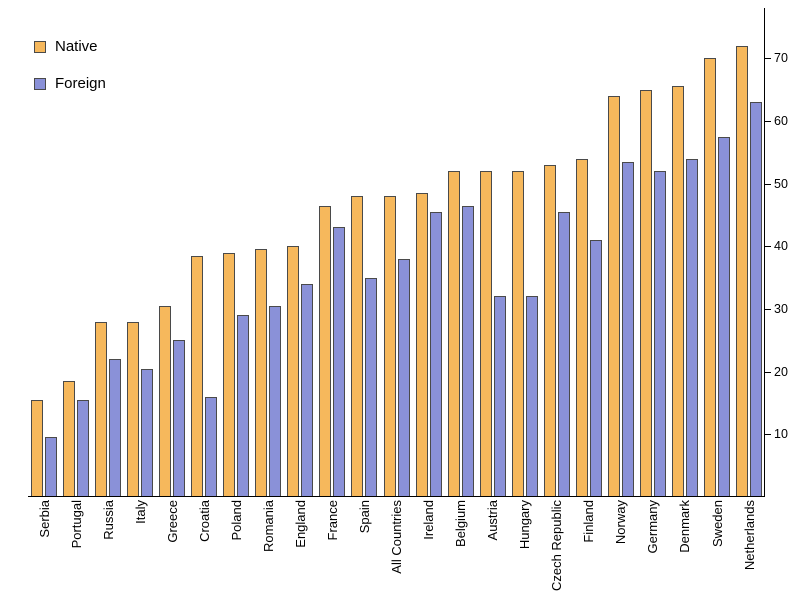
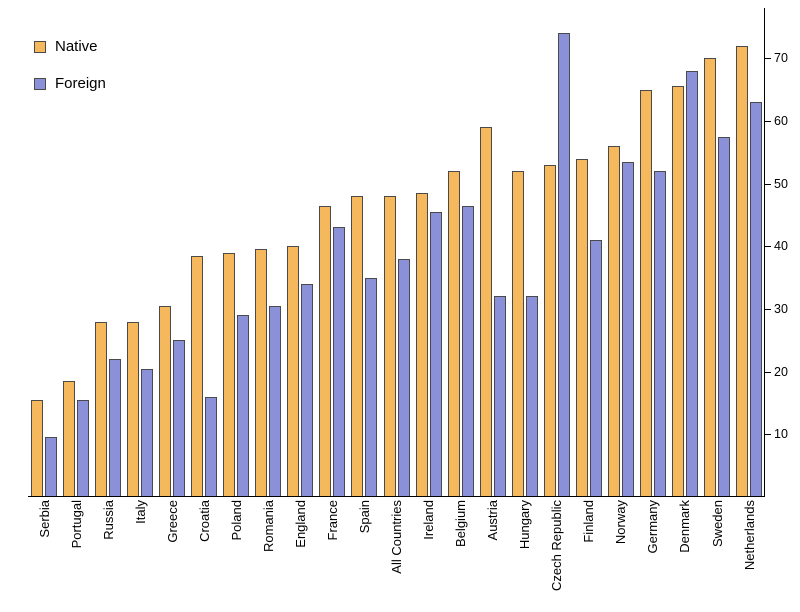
Native/Austria: 52 -> 59
Foreign/Czech Republic: 46 -> 74
Native/Norway: 64 -> 56
Foreign/Denmark: 54 -> 68
